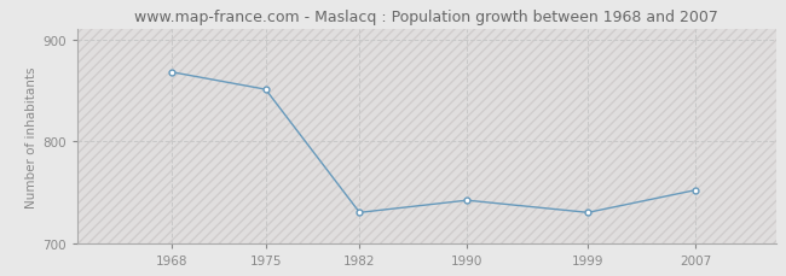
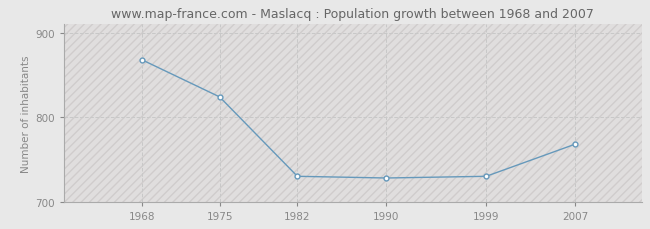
1975: 851 -> 824
1990: 742 -> 728
2007: 752 -> 768
